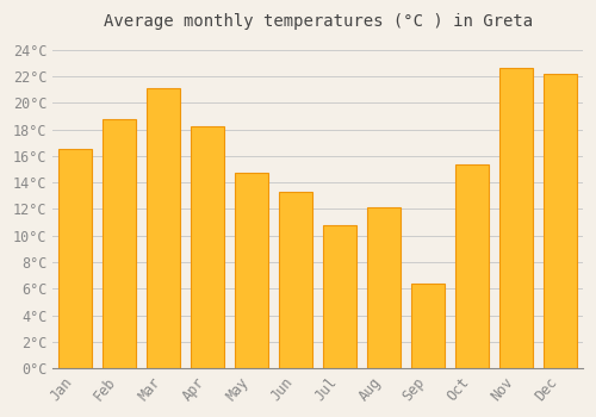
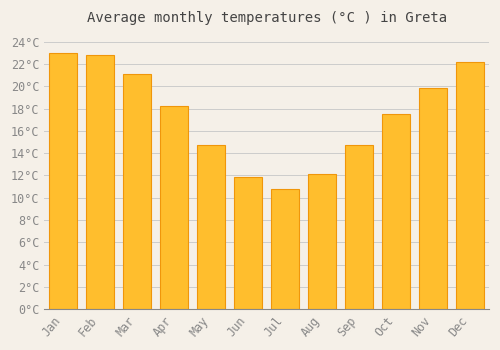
Jan: 16.5°C -> 23.0°C
Feb: 18.8°C -> 22.8°C
Jun: 13.3°C -> 11.9°C
Sep: 6.4°C -> 14.7°C
Oct: 15.4°C -> 17.5°C
Nov: 22.6°C -> 19.8°C
